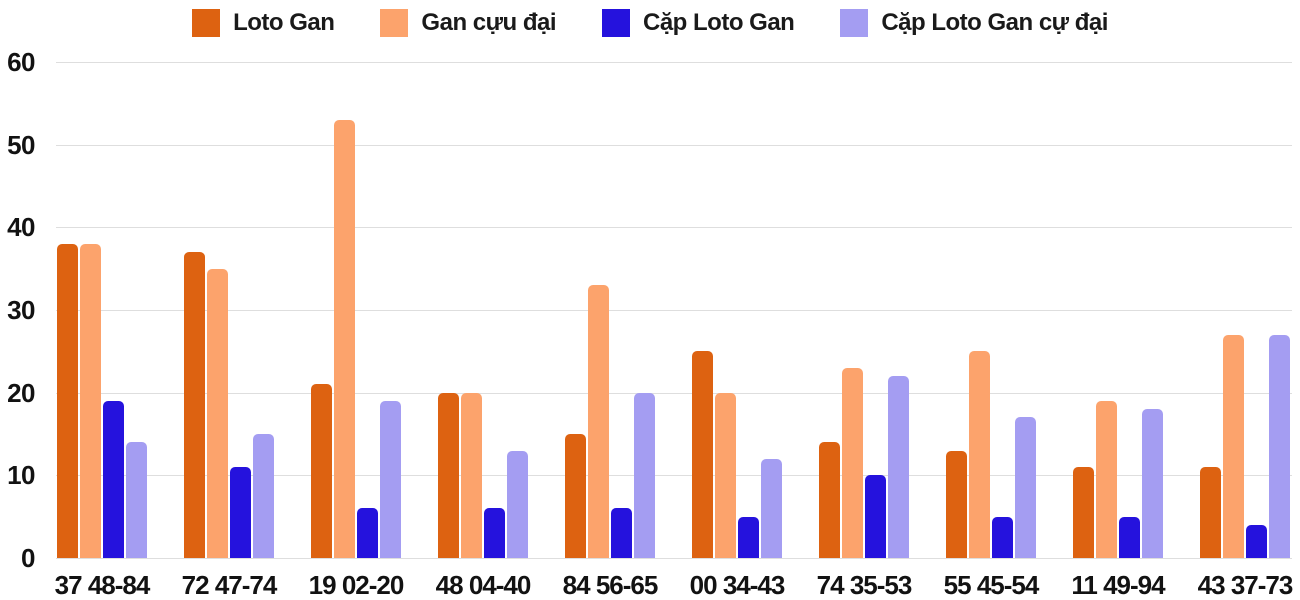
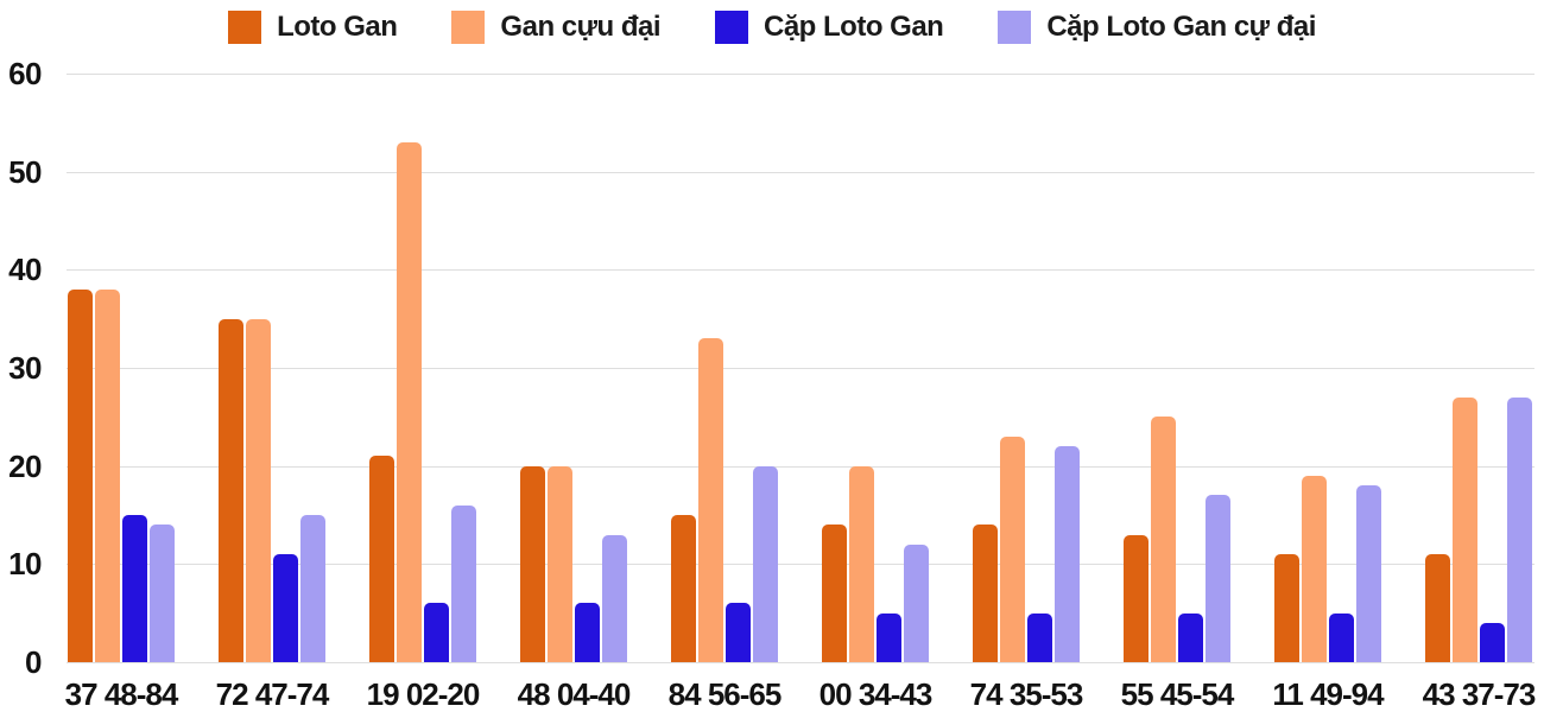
Cặp Loto Gan/37 48-84: 19 -> 15
Loto Gan/72 47-74: 37 -> 35
Cặp Loto Gan cự đại/19 02-20: 19 -> 16
Loto Gan/00 34-43: 25 -> 14
Cặp Loto Gan/74 35-53: 10 -> 5
